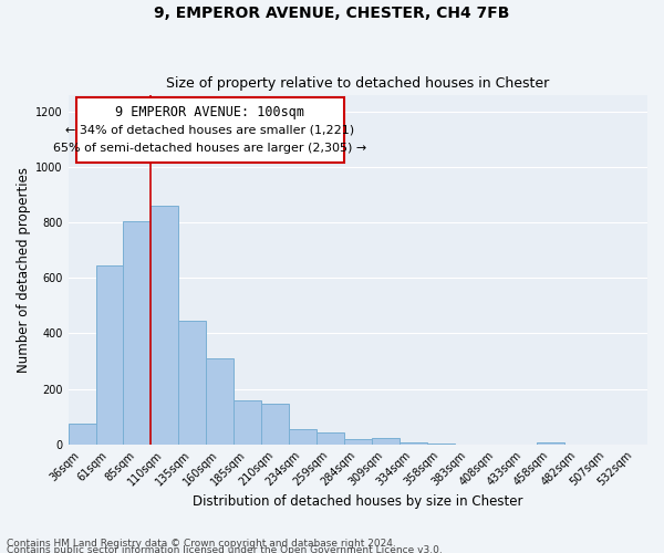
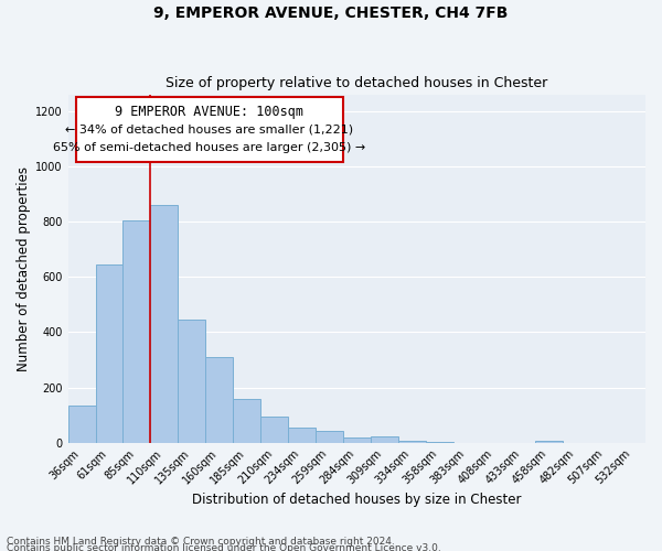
36sqm: 75 -> 135
210sqm: 145 -> 95
